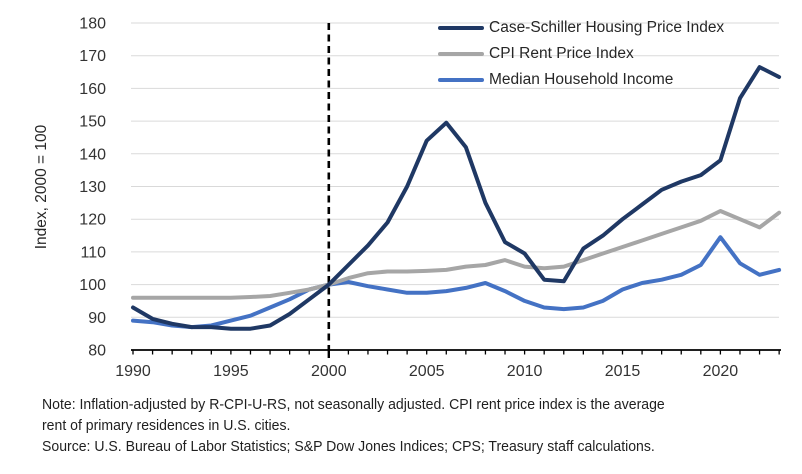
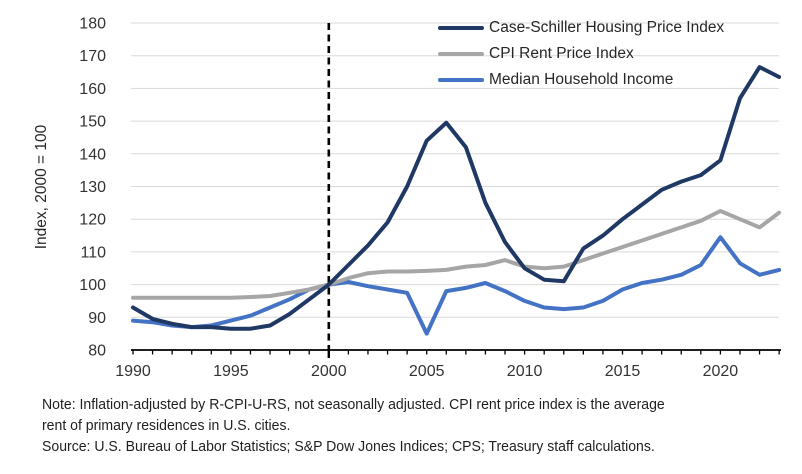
Median Household Income/2005: 98 -> 85
Case-Schiller Housing Price Index/2010: 110 -> 105
